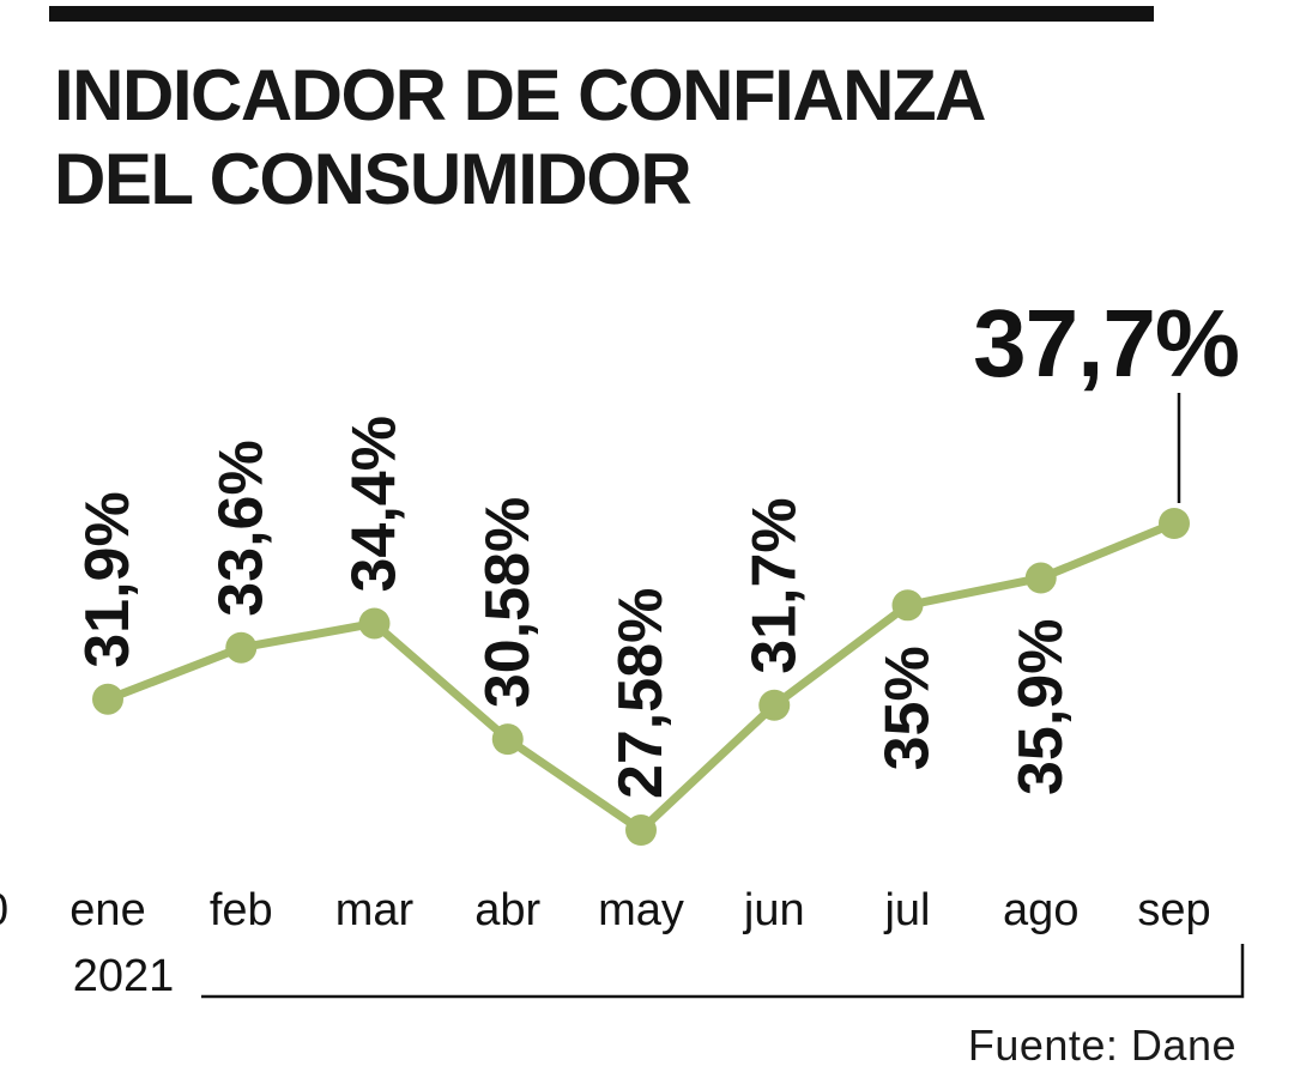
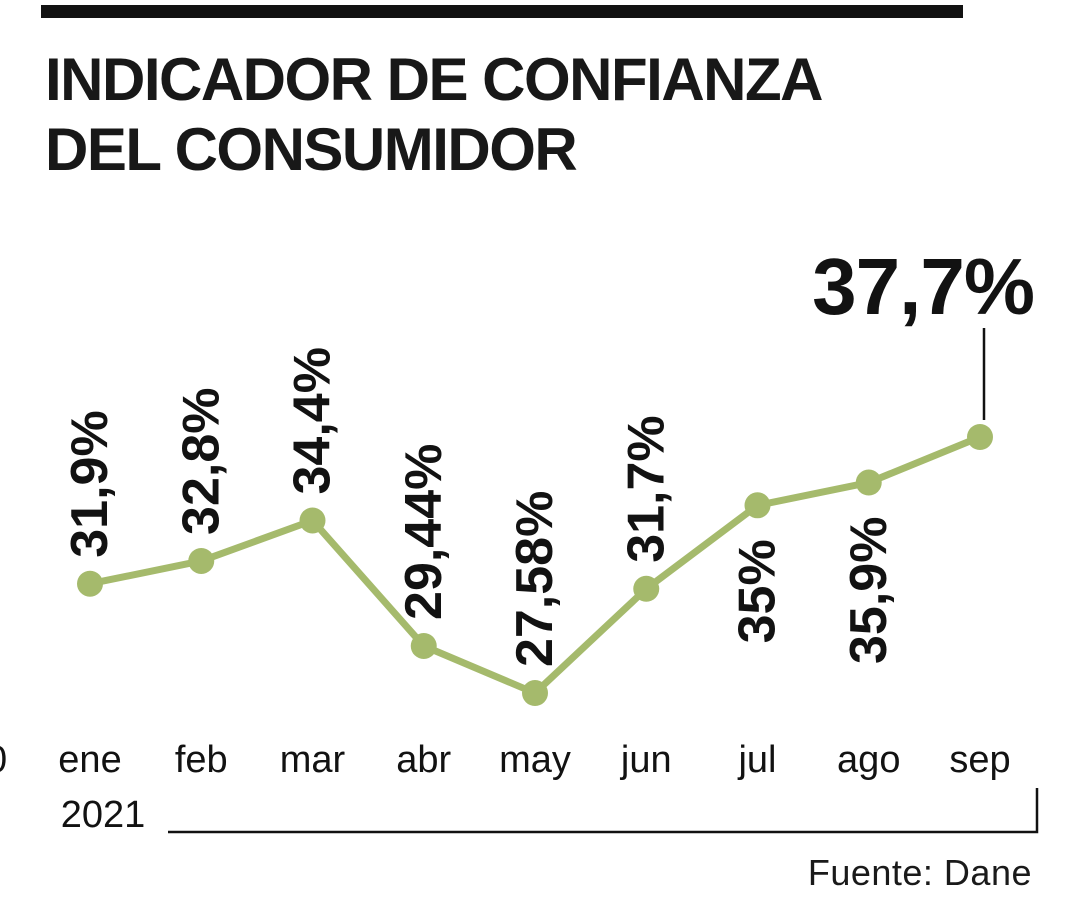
feb: 33,6% -> 32,8%
abr: 30,58% -> 29,44%
